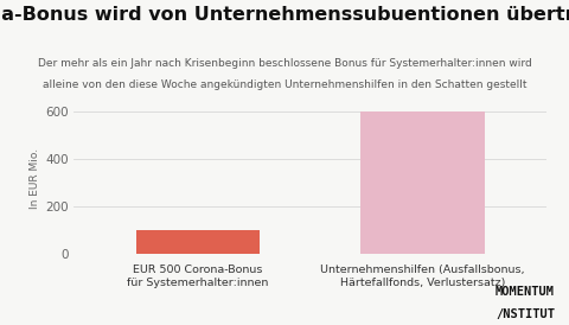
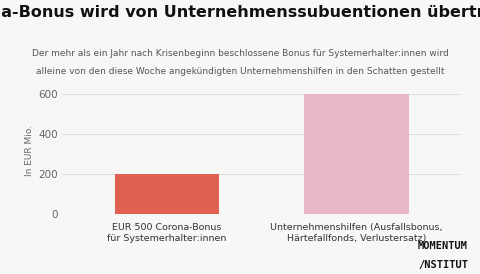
EUR 500 Corona-Bonus für Systemerhalter:innen: 100 -> 200
